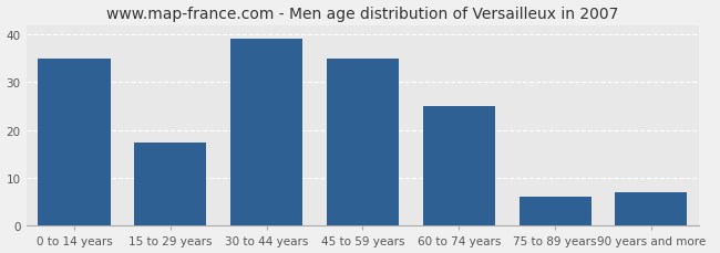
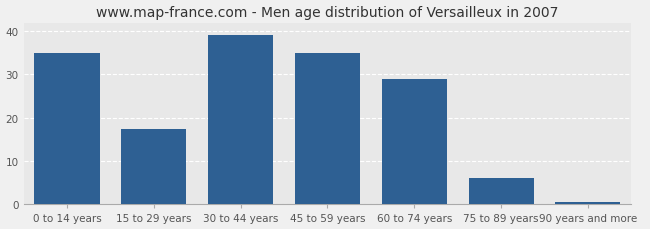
60 to 74 years: 25.0 -> 29.0
90 years and more: 7.0 -> 0.5
